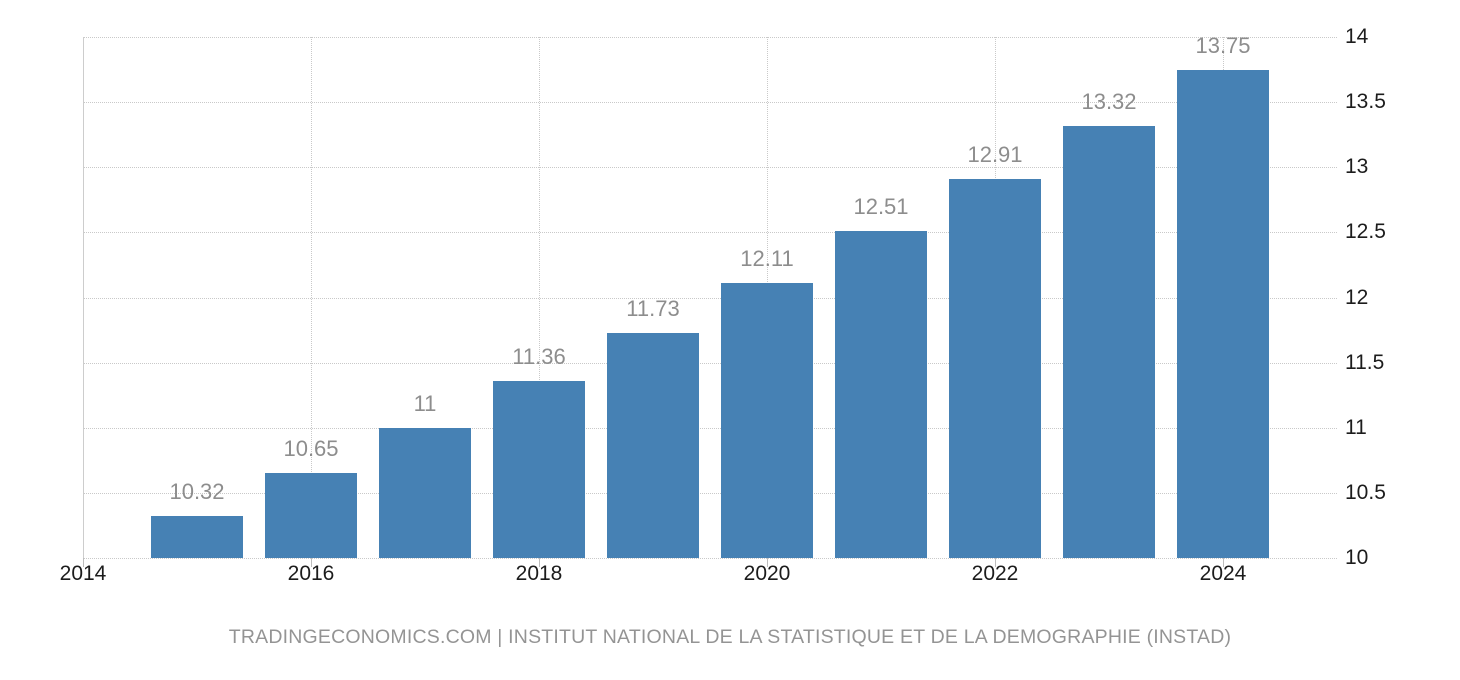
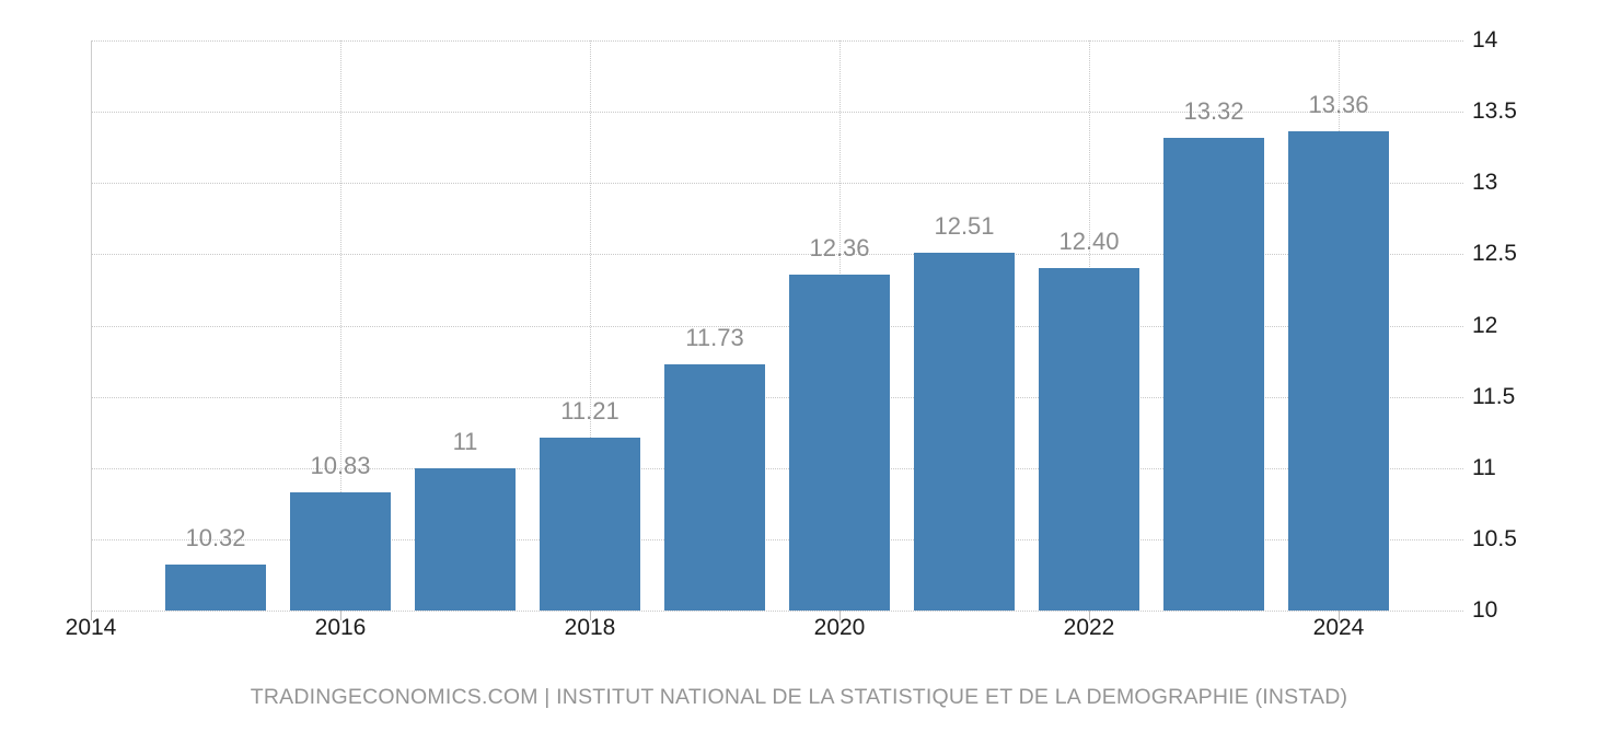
2016: 10.65 -> 10.83
2018: 11.36 -> 11.21
2020: 12.11 -> 12.36
2022: 12.91 -> 12.40
2024: 13.75 -> 13.36
